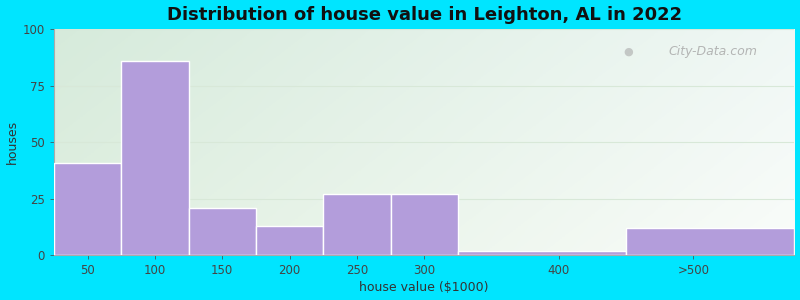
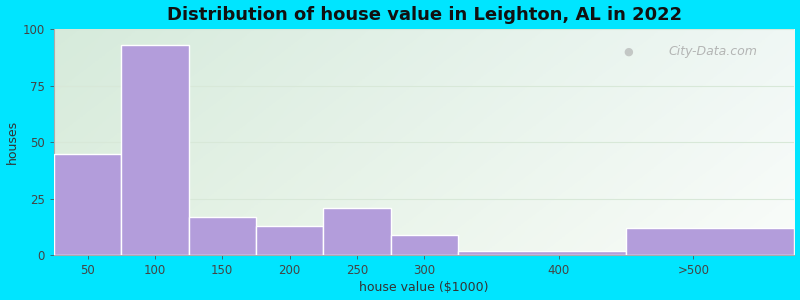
50: 41 -> 45
100: 86 -> 93
150: 21 -> 17
250: 27 -> 21
300: 27 -> 9
